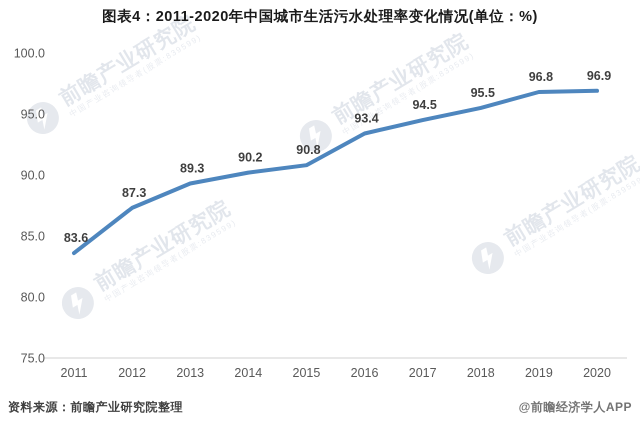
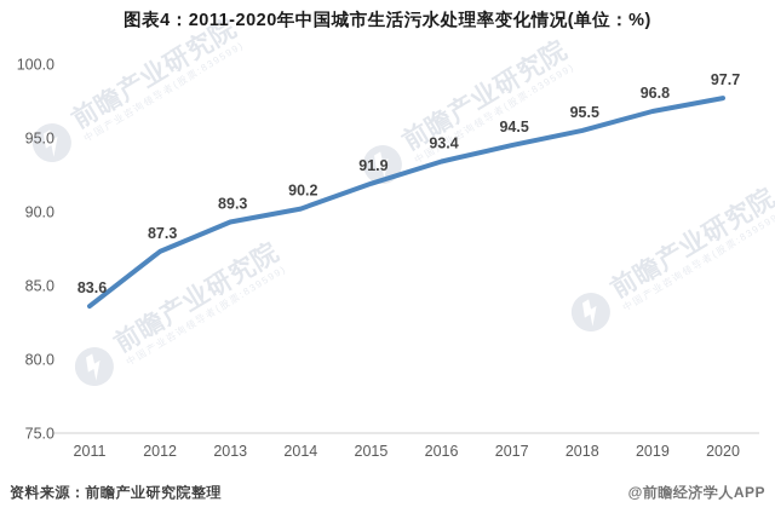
2015: 90.8 -> 91.9
2020: 96.9 -> 97.7
